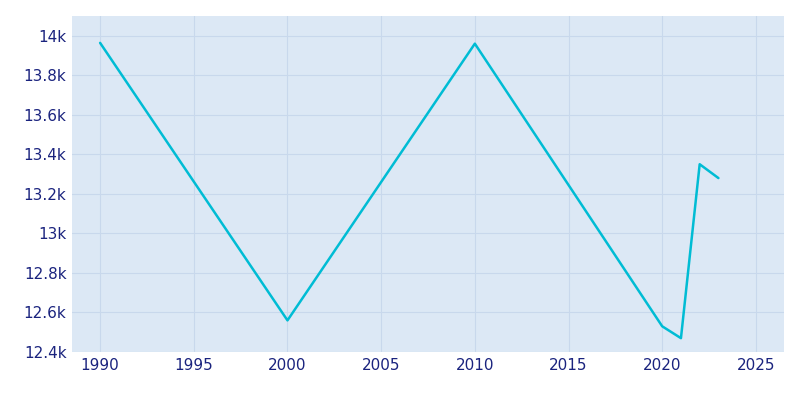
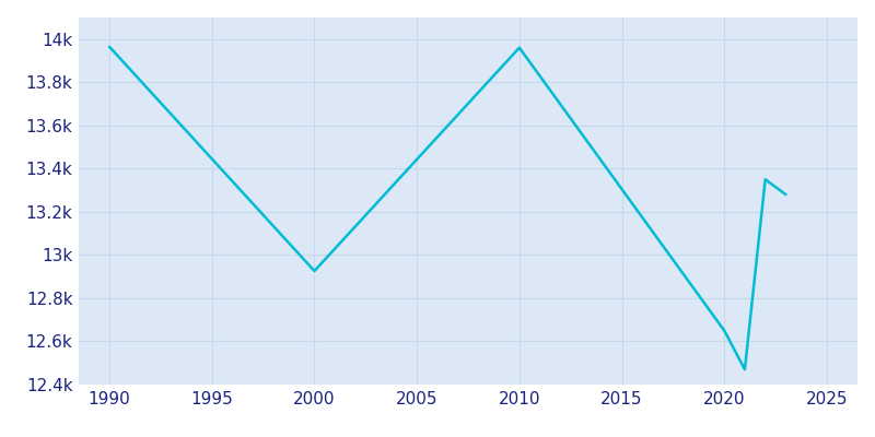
2000: 12.56k -> 12.93k
2020: 12.53k -> 12.65k
